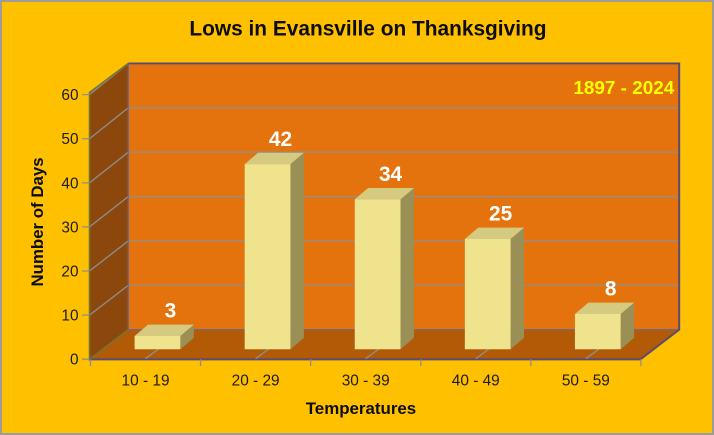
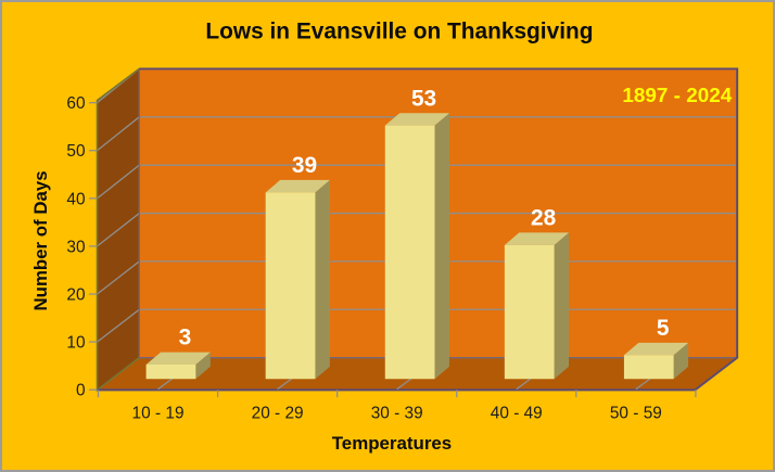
20 - 29: 42 -> 39
30 - 39: 34 -> 53
40 - 49: 25 -> 28
50 - 59: 8 -> 5
